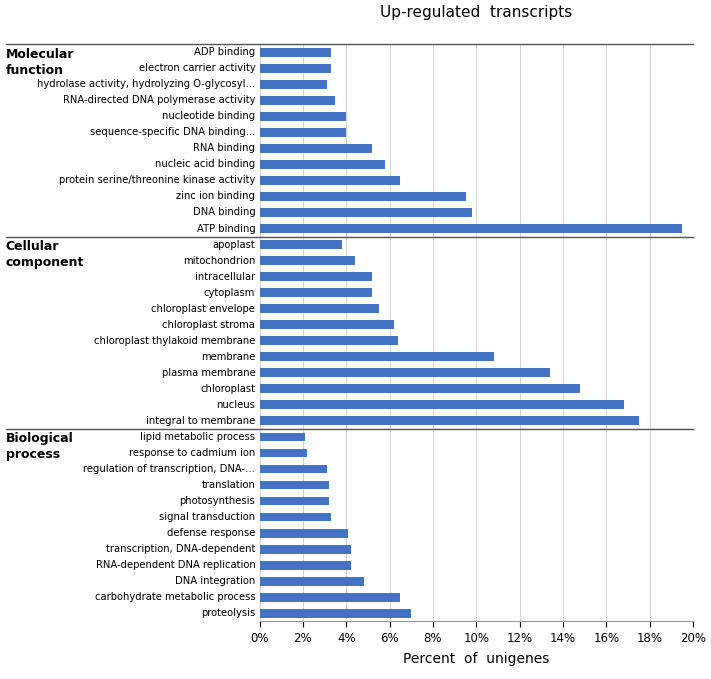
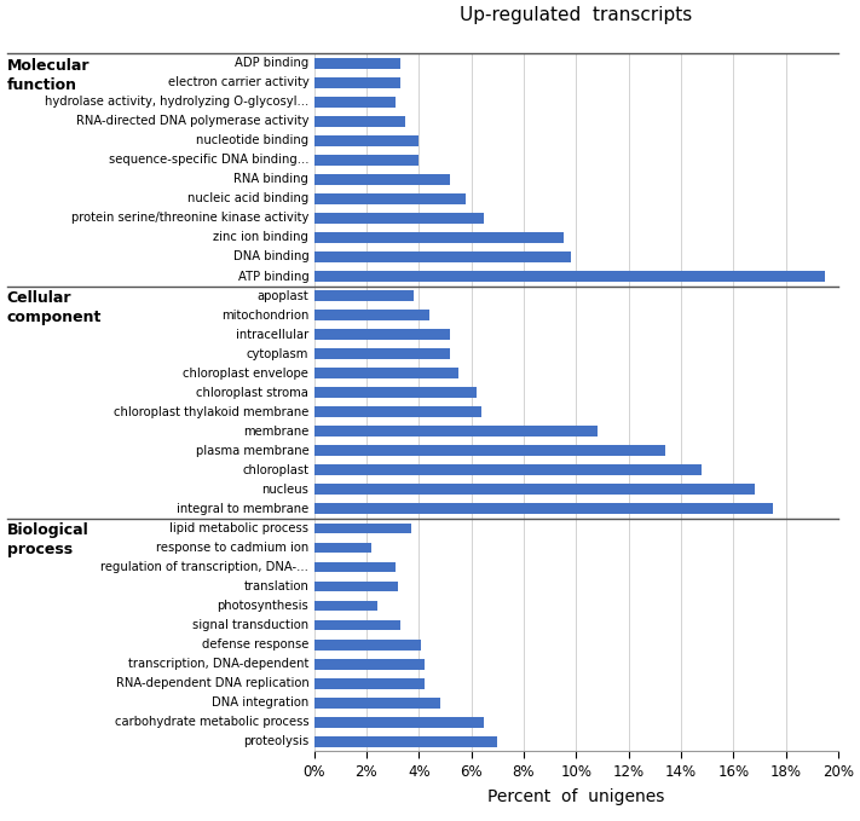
lipid metabolic process: 2.1% -> 3.7%
photosynthesis: 3.2% -> 2.4%
